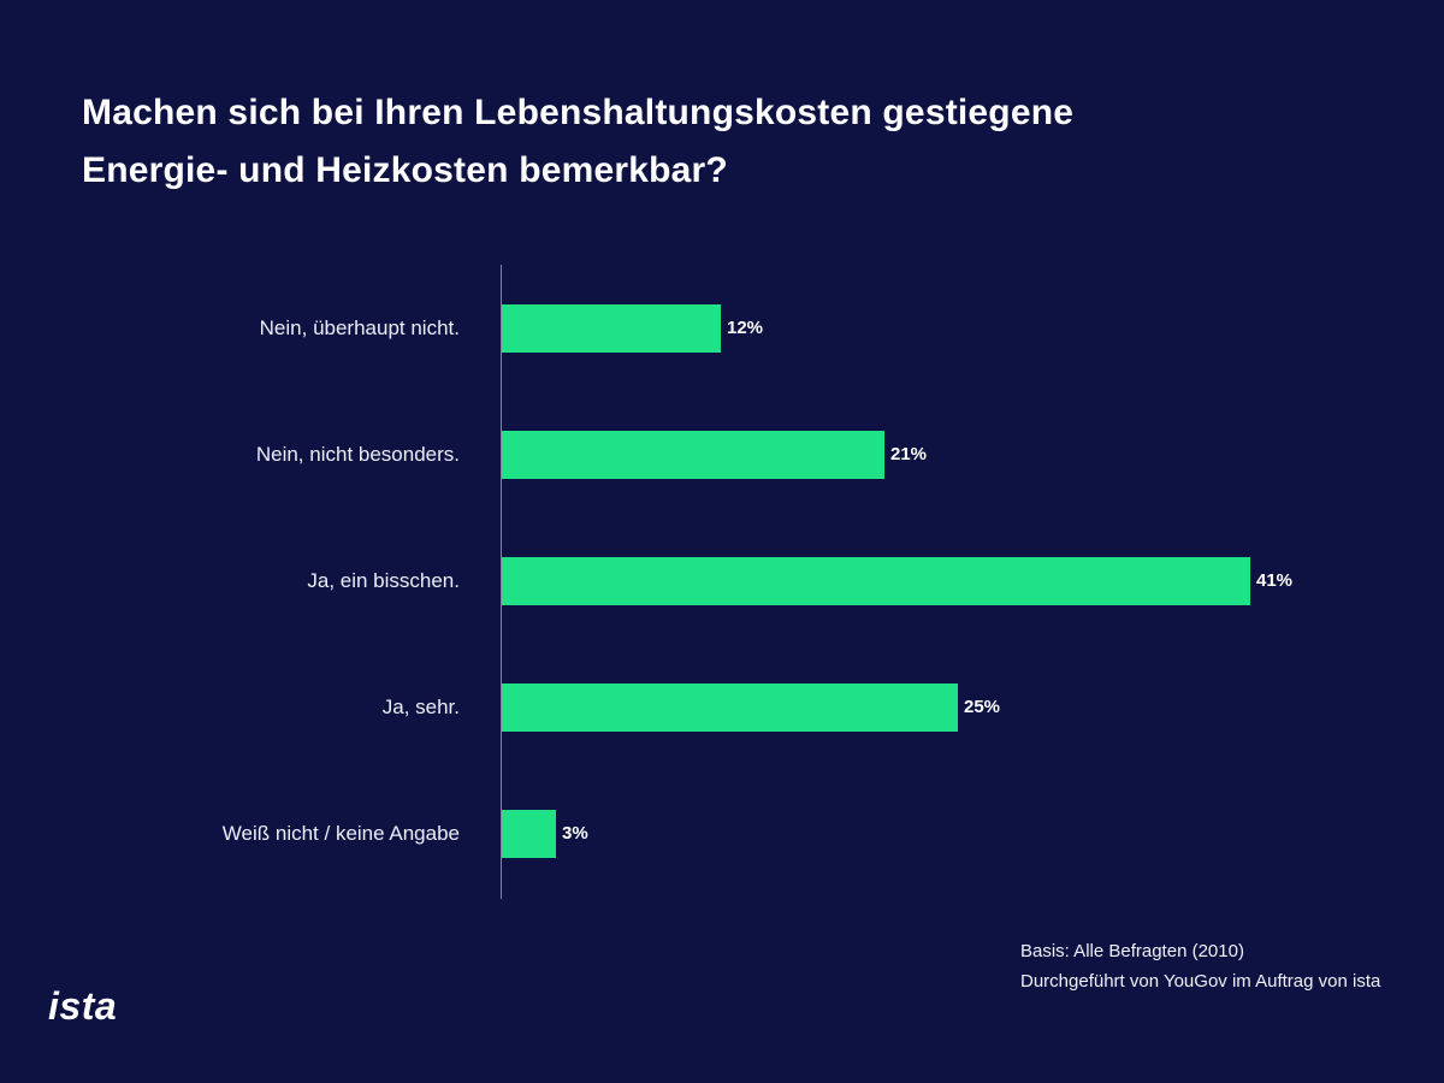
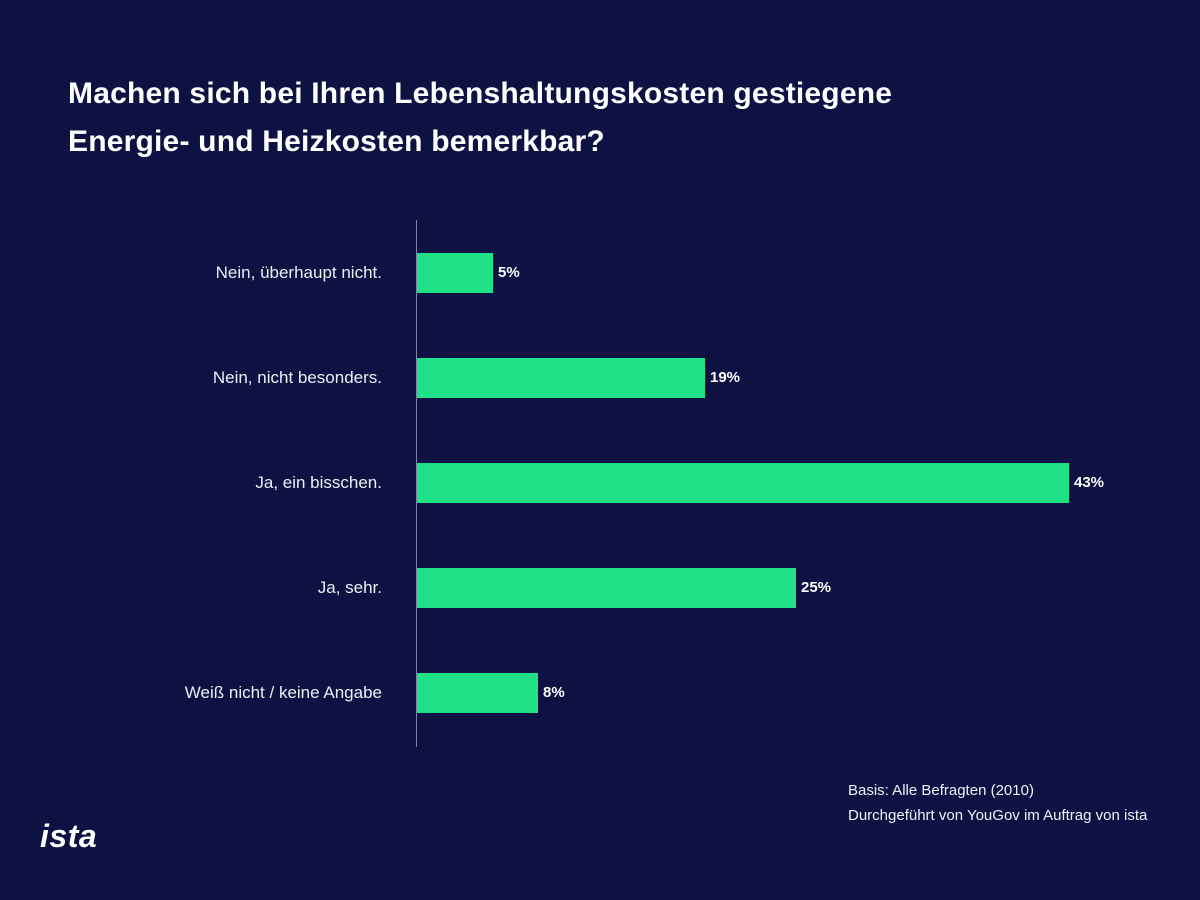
Nein, überhaupt nicht.: 12% -> 5%
Nein, nicht besonders.: 21% -> 19%
Ja, ein bisschen.: 41% -> 43%
Weiß nicht / keine Angabe: 3% -> 8%
